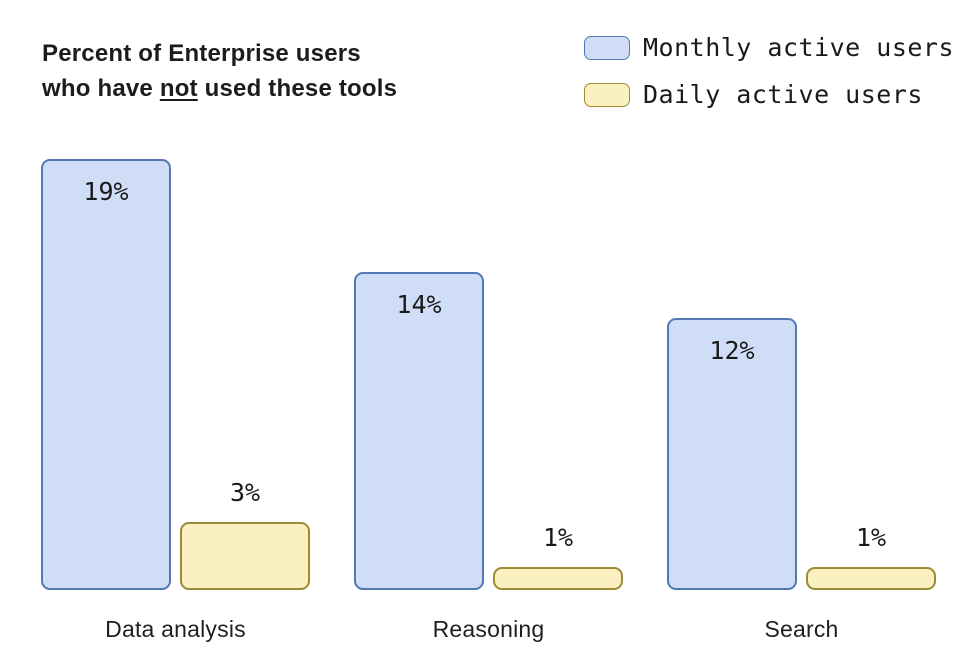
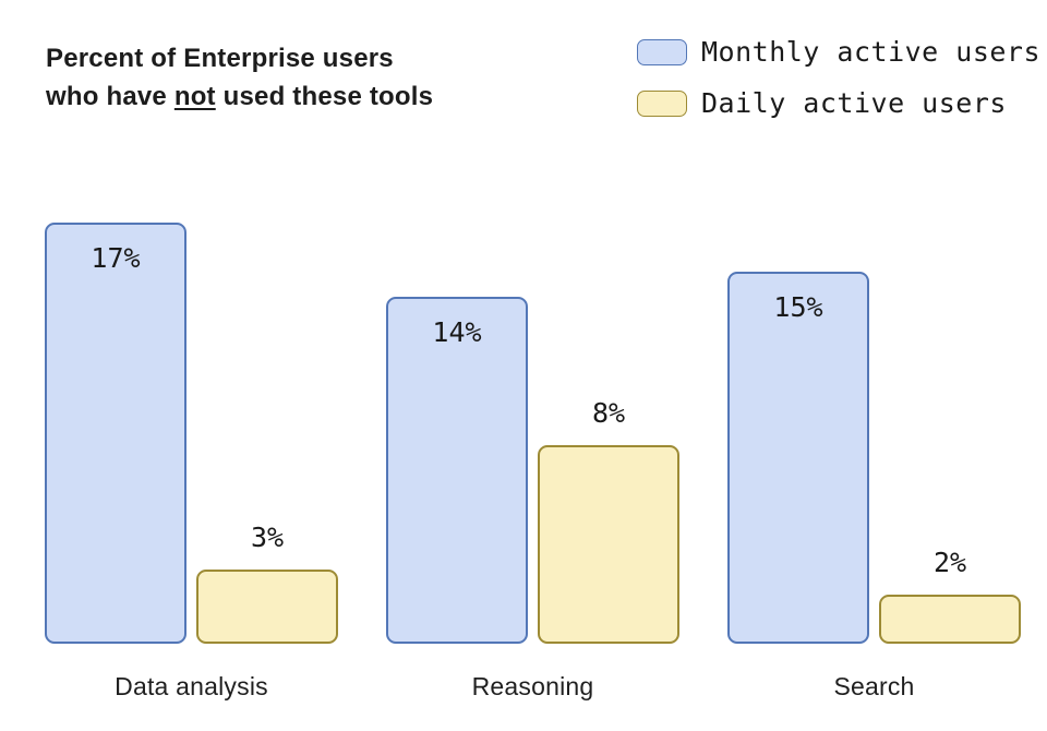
Monthly active users/Data analysis: 19% -> 17%
Daily active users/Reasoning: 1% -> 8%
Monthly active users/Search: 12% -> 15%
Daily active users/Search: 1% -> 2%
